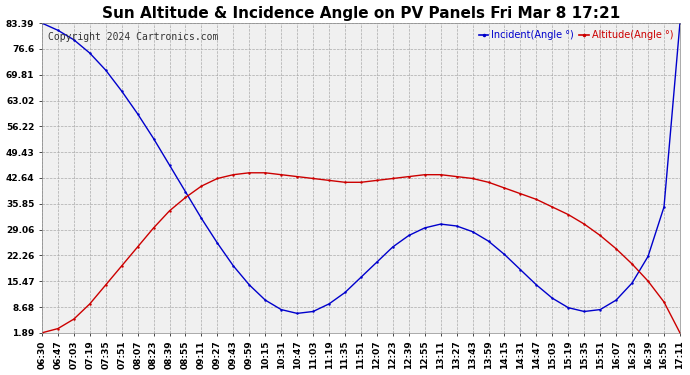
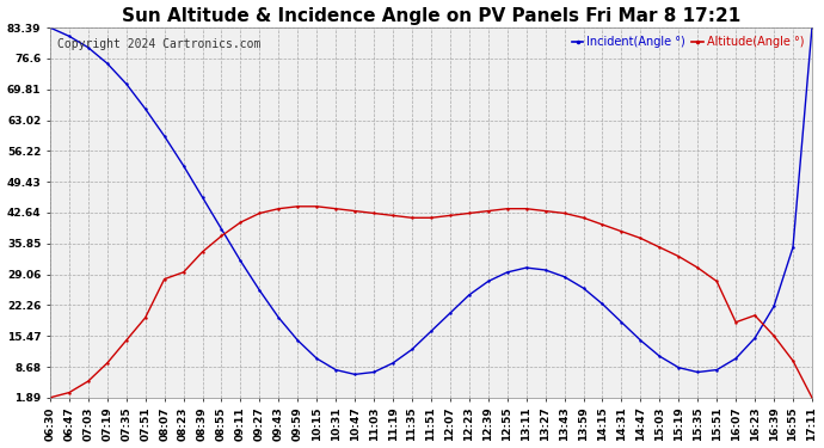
Altitude(Angle °)/08:07: 24.5 -> 28.0
Altitude(Angle °)/16:07: 24.0 -> 18.5
